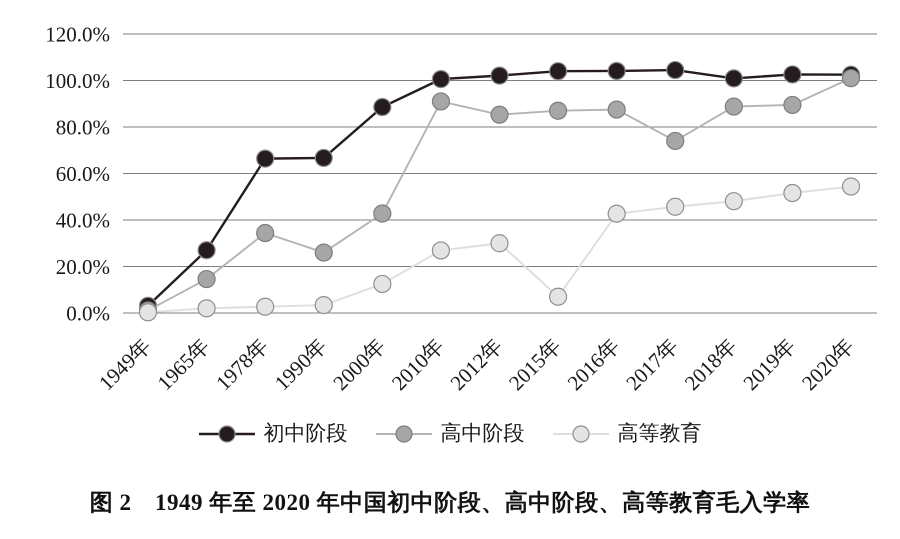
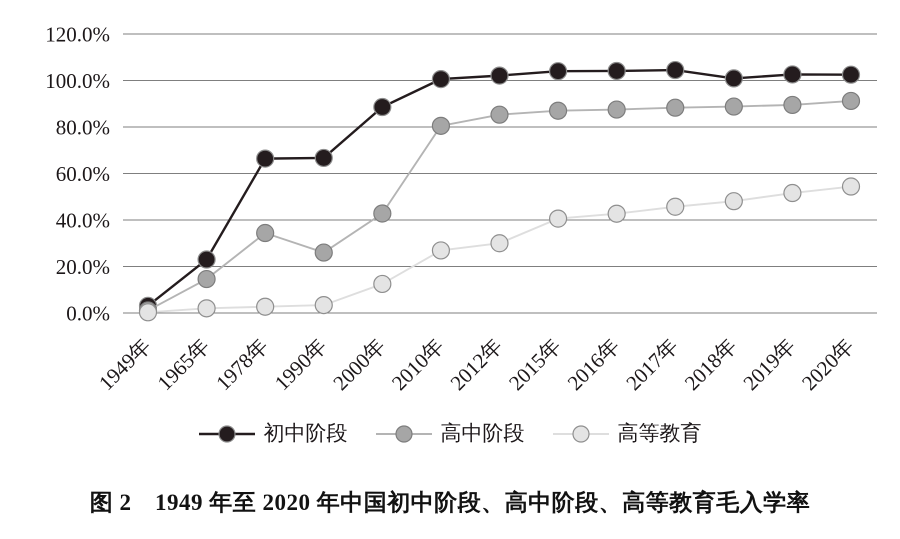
初中阶段/1965年: 27% -> 23%
高中阶段/2010年: 91% -> 80%
高等教育/2015年: 7% -> 41%
高中阶段/2017年: 74% -> 88%
高中阶段/2020年: 101% -> 91%
